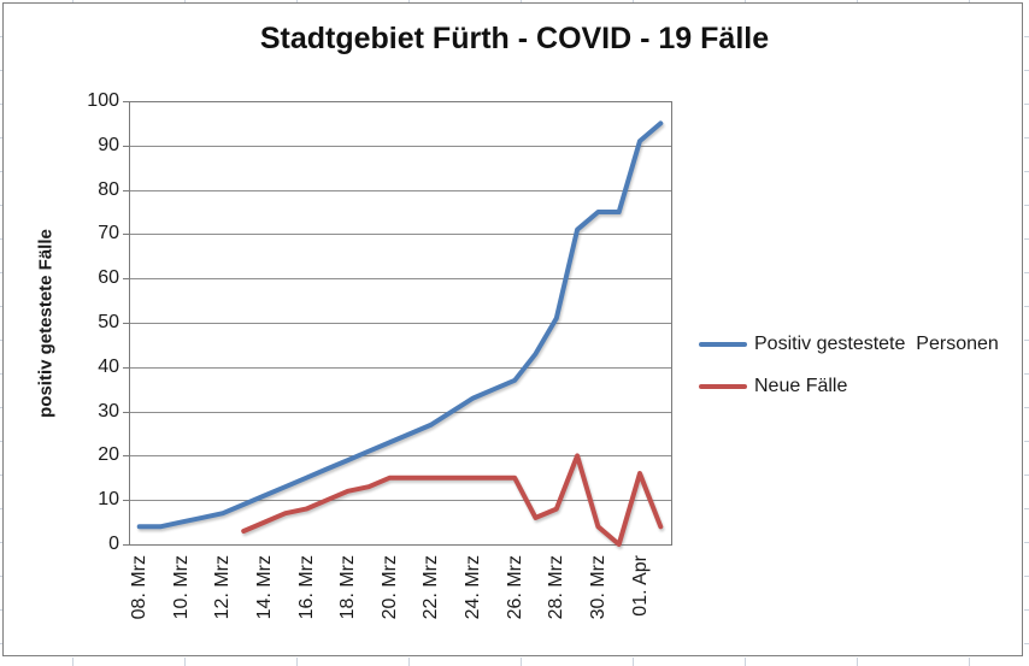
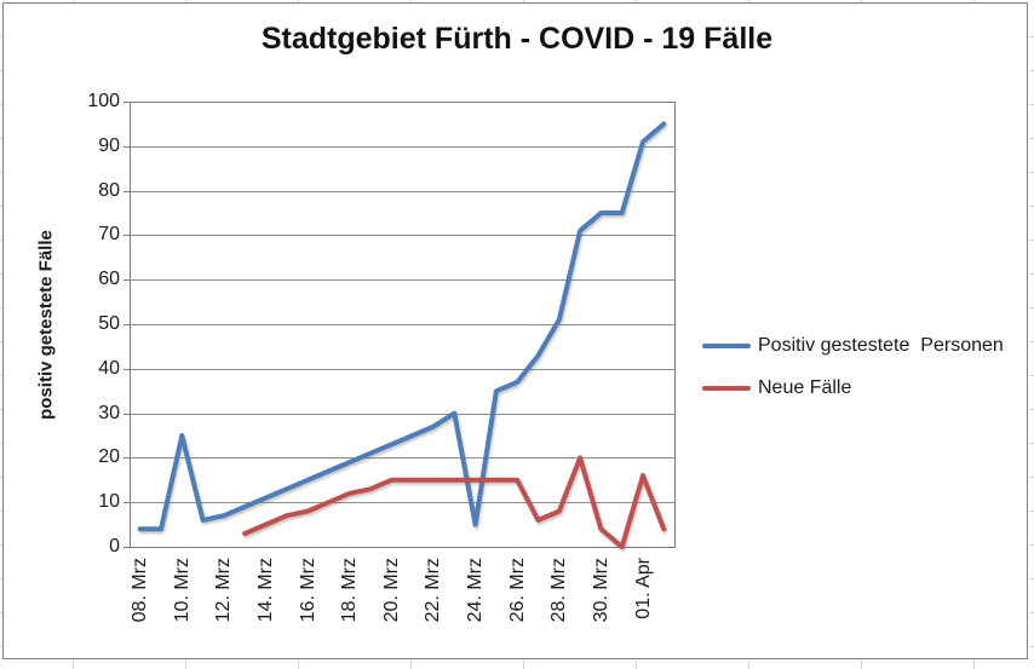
Positiv gestestete Personen/10. Mrz: 5 -> 25
Positiv gestestete Personen/24. Mrz: 33 -> 5
